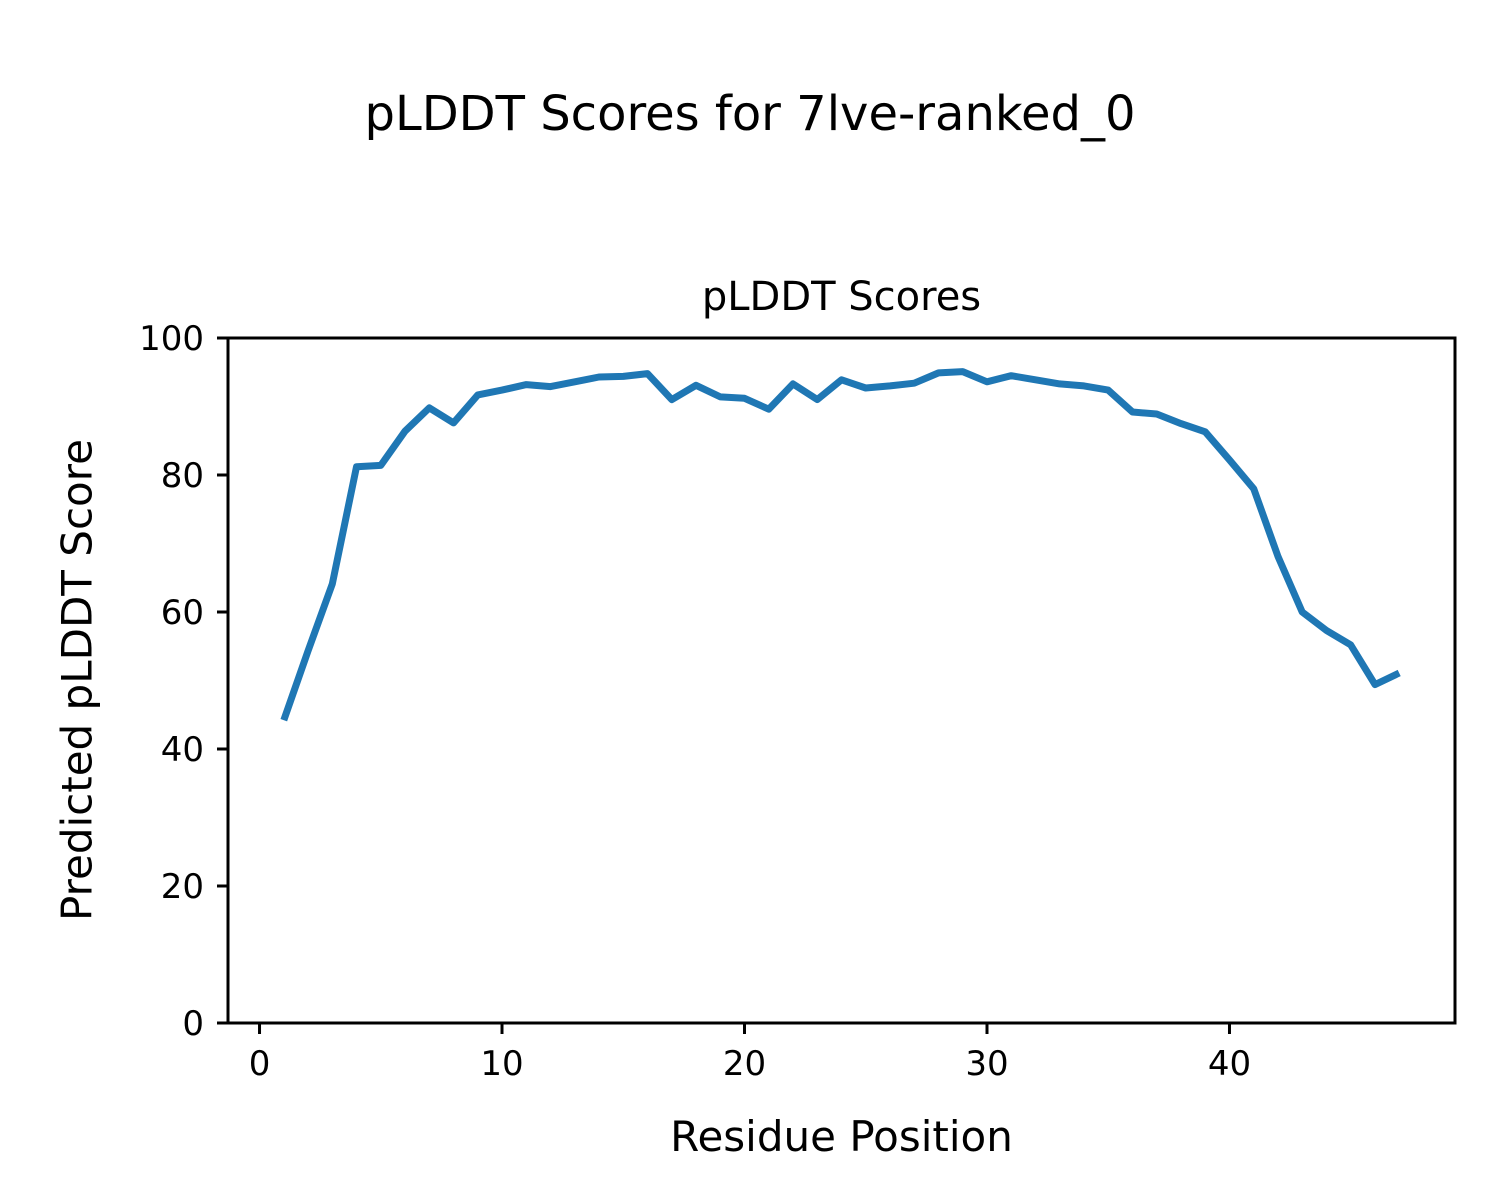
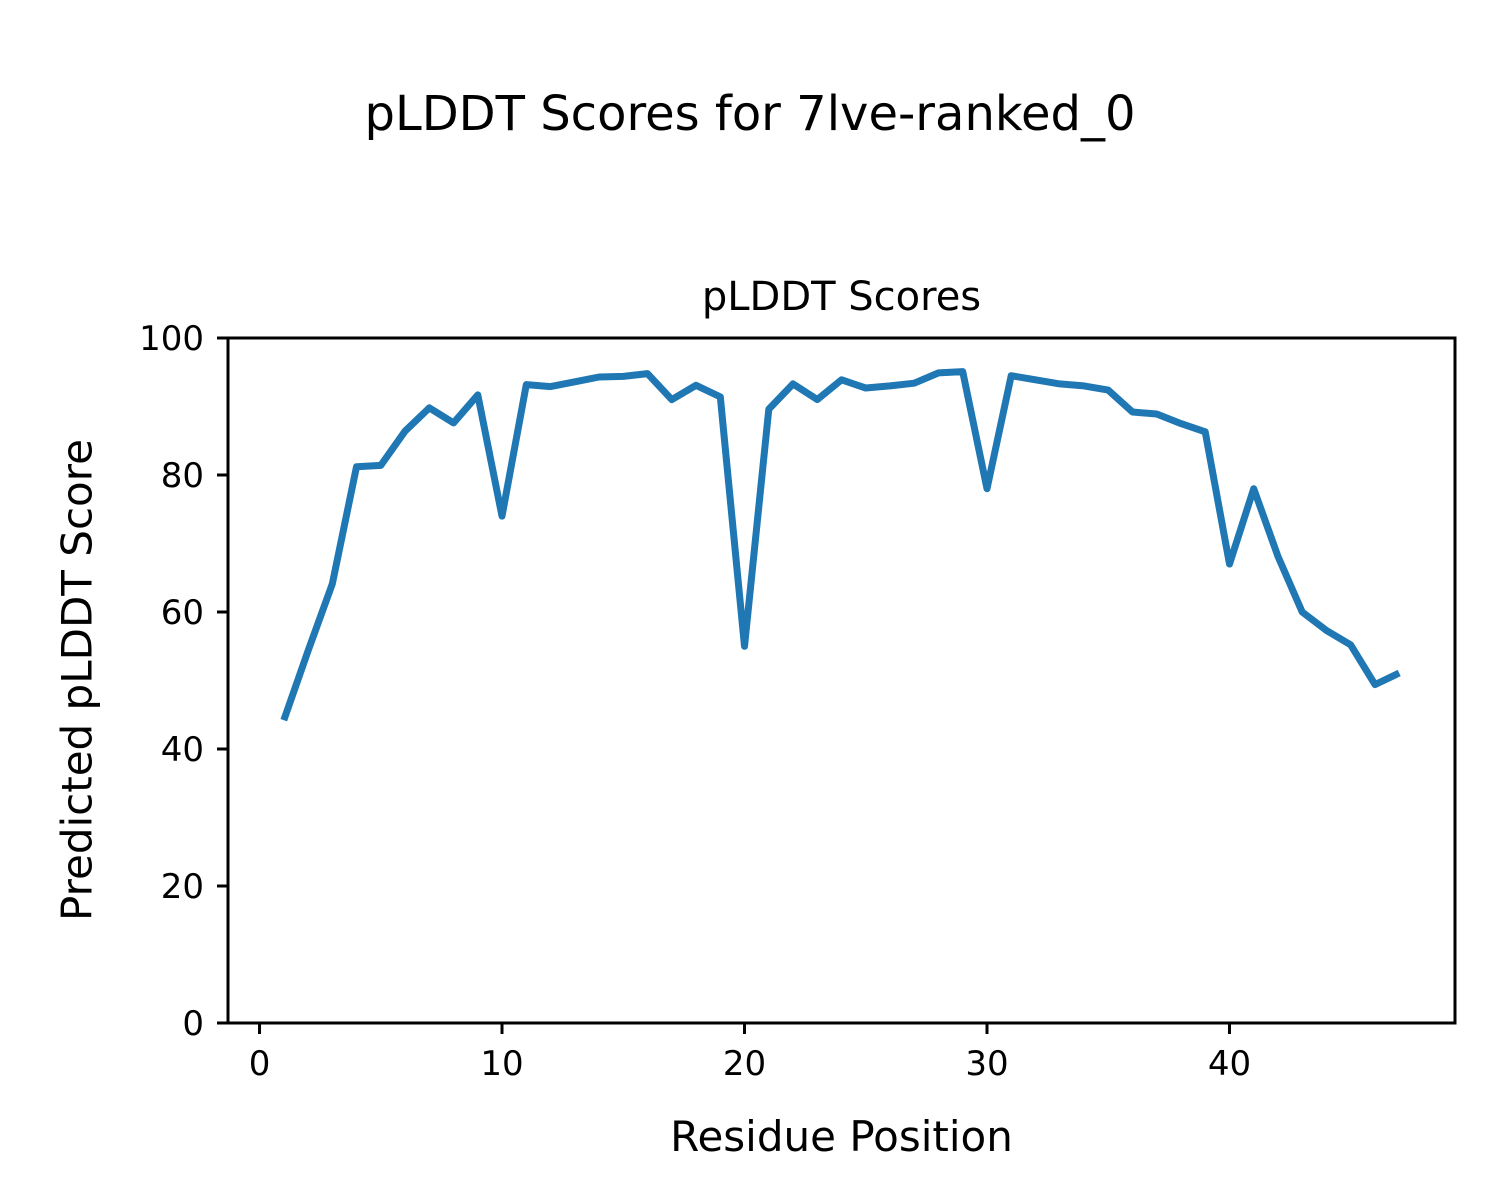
10: 92 -> 74
20: 91 -> 55
30: 94 -> 78
40: 82 -> 67
